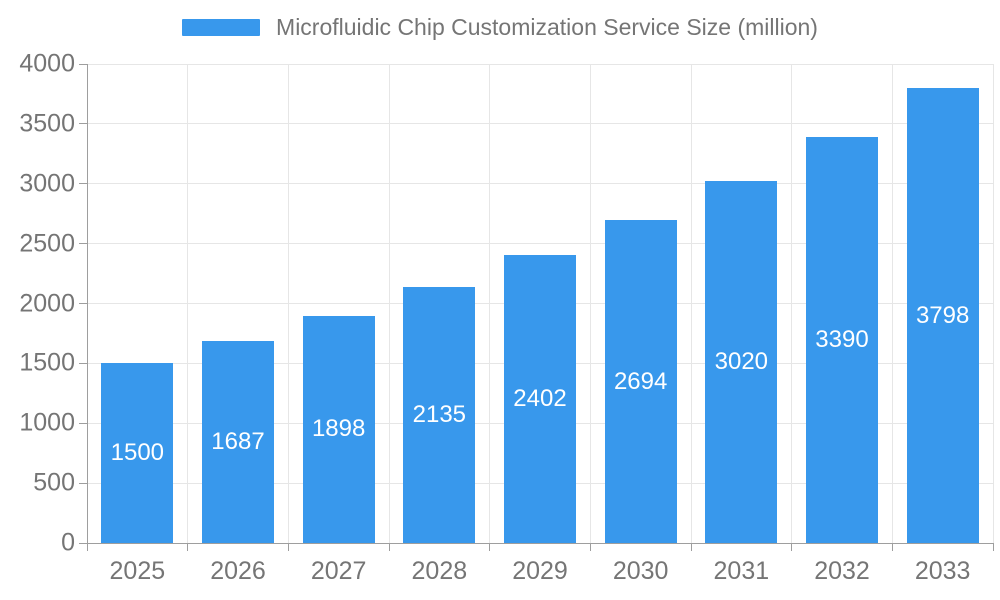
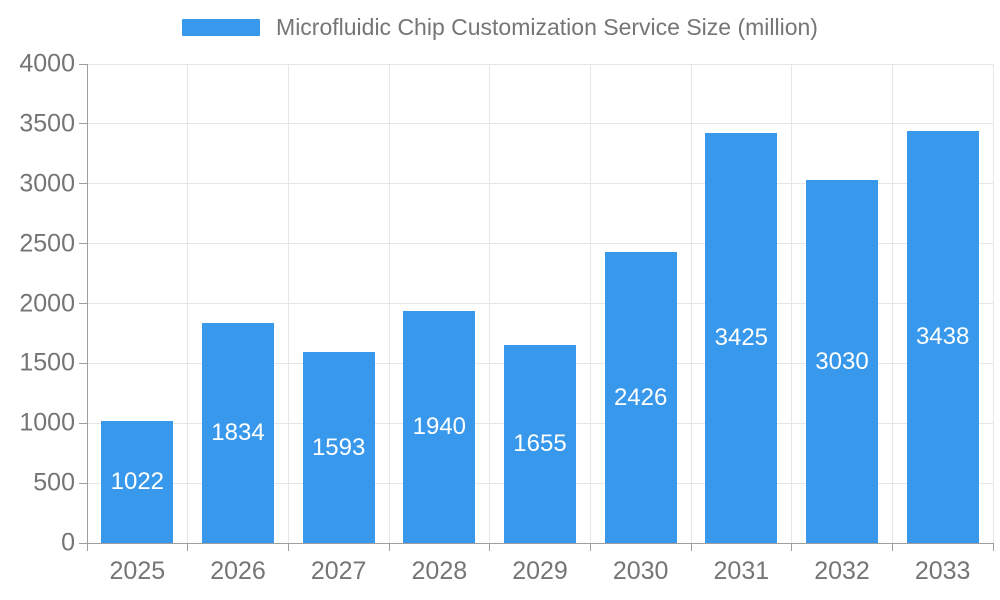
2025: 1500 -> 1022
2026: 1687 -> 1834
2027: 1898 -> 1593
2028: 2135 -> 1940
2029: 2402 -> 1655
2030: 2694 -> 2426
2031: 3020 -> 3425
2032: 3390 -> 3030
2033: 3798 -> 3438
